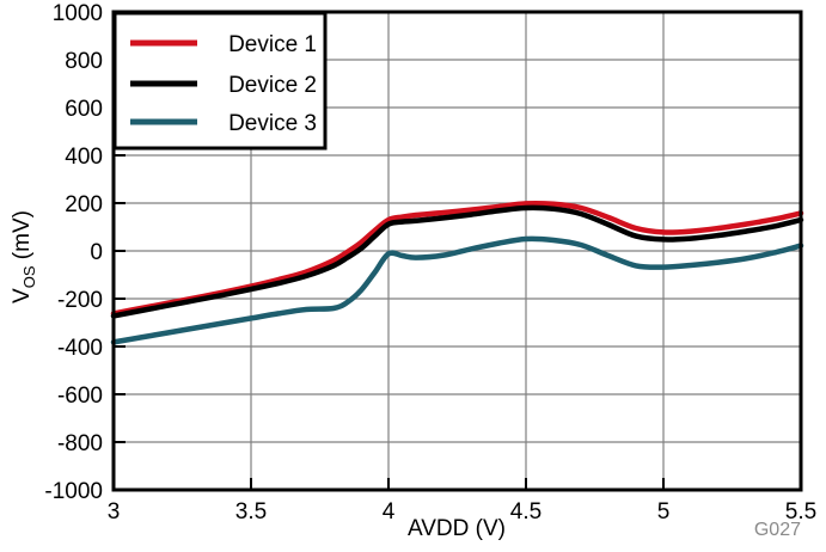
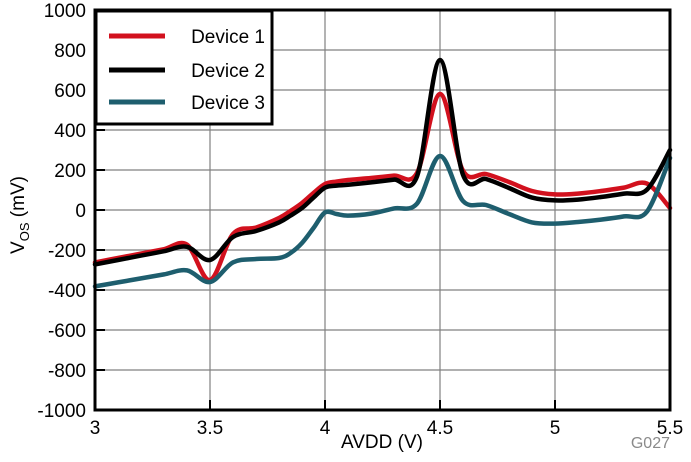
Device 1/3.5: -150 -> -350
Device 2/3.5: -160 -> -250
Device 3/3.5: -280 -> -360
Device 1/4.5: 200 -> 580
Device 2/4.5: 180 -> 750
Device 3/4.5: 50 -> 270
Device 1/5.5: 160 -> 10
Device 2/5.5: 130 -> 300
Device 3/5.5: 20 -> 260
